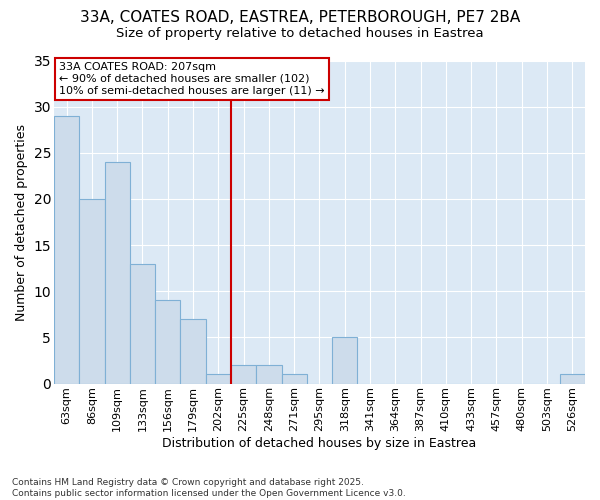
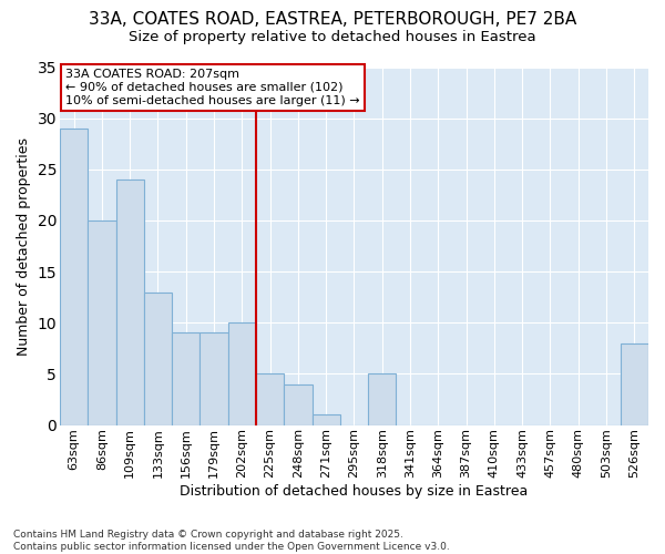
179sqm: 7 -> 9
202sqm: 1 -> 10
225sqm: 2 -> 5
248sqm: 2 -> 4
526sqm: 1 -> 8
